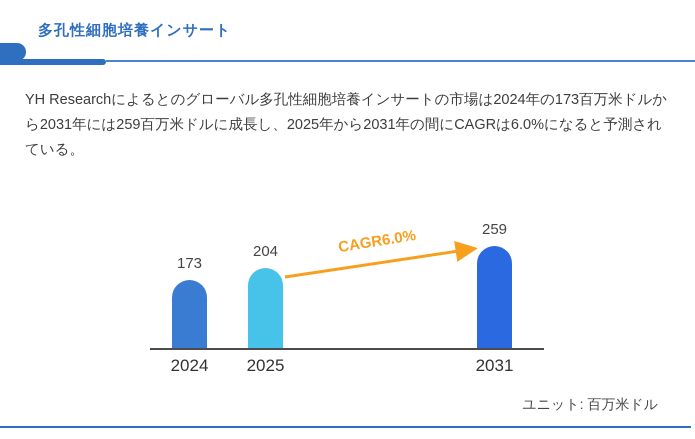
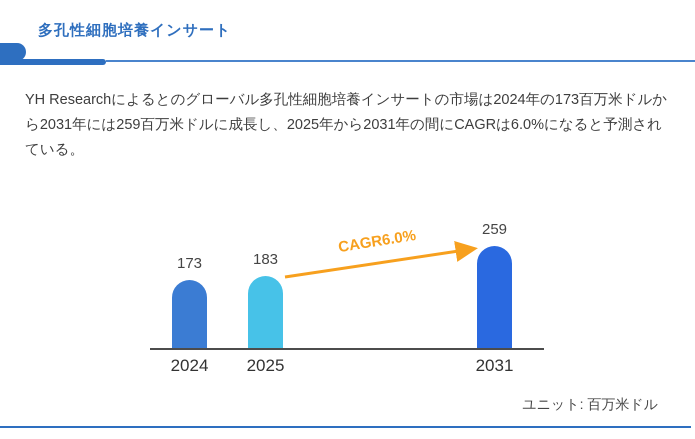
2025: 204 -> 183
